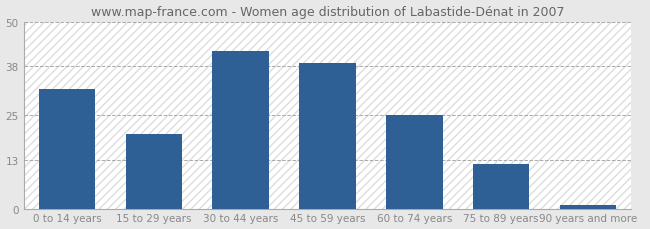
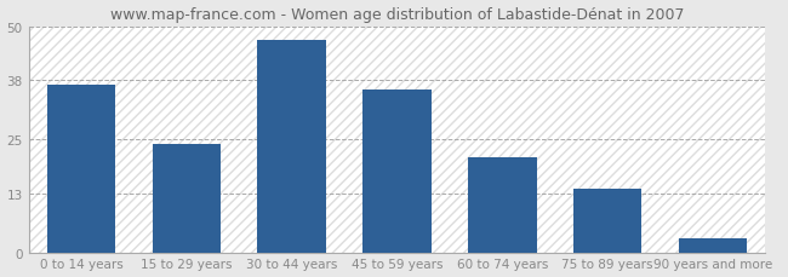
0 to 14 years: 32 -> 37
15 to 29 years: 20 -> 24
30 to 44 years: 42 -> 47
45 to 59 years: 39 -> 36
60 to 74 years: 25 -> 21
75 to 89 years: 12 -> 14
90 years and more: 1 -> 3
